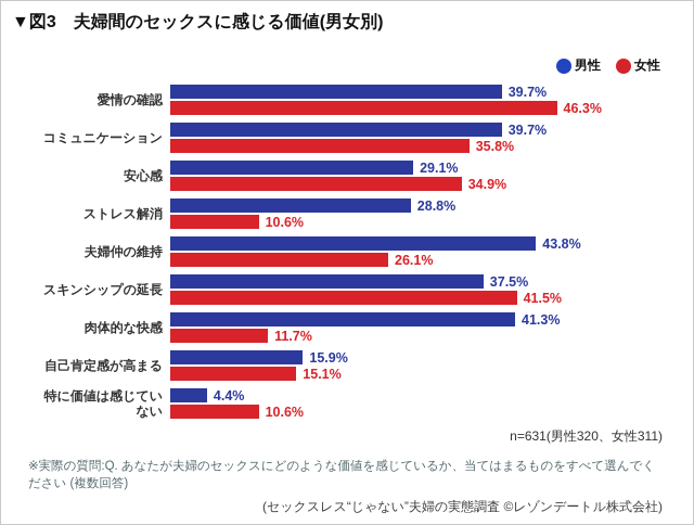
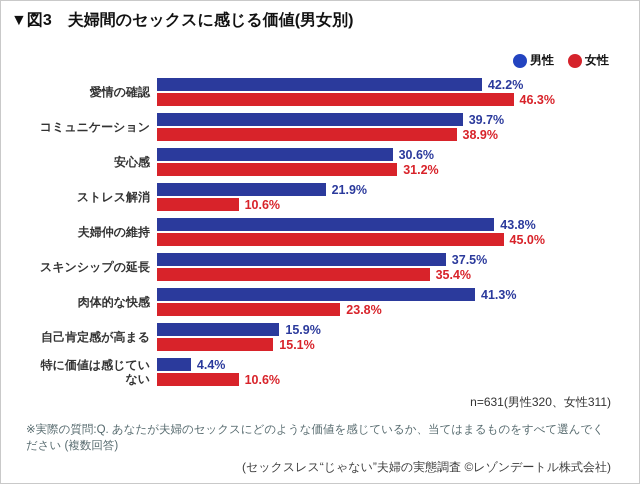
男性/愛情の確認: 39.7% -> 42.2%
女性/コミュニケーション: 35.8% -> 38.9%
男性/安心感: 29.1% -> 30.6%
女性/安心感: 34.9% -> 31.2%
男性/ストレス解消: 28.8% -> 21.9%
女性/夫婦仲の維持: 26.1% -> 45.0%
女性/スキンシップの延長: 41.5% -> 35.4%
女性/肉体的な快感: 11.7% -> 23.8%
